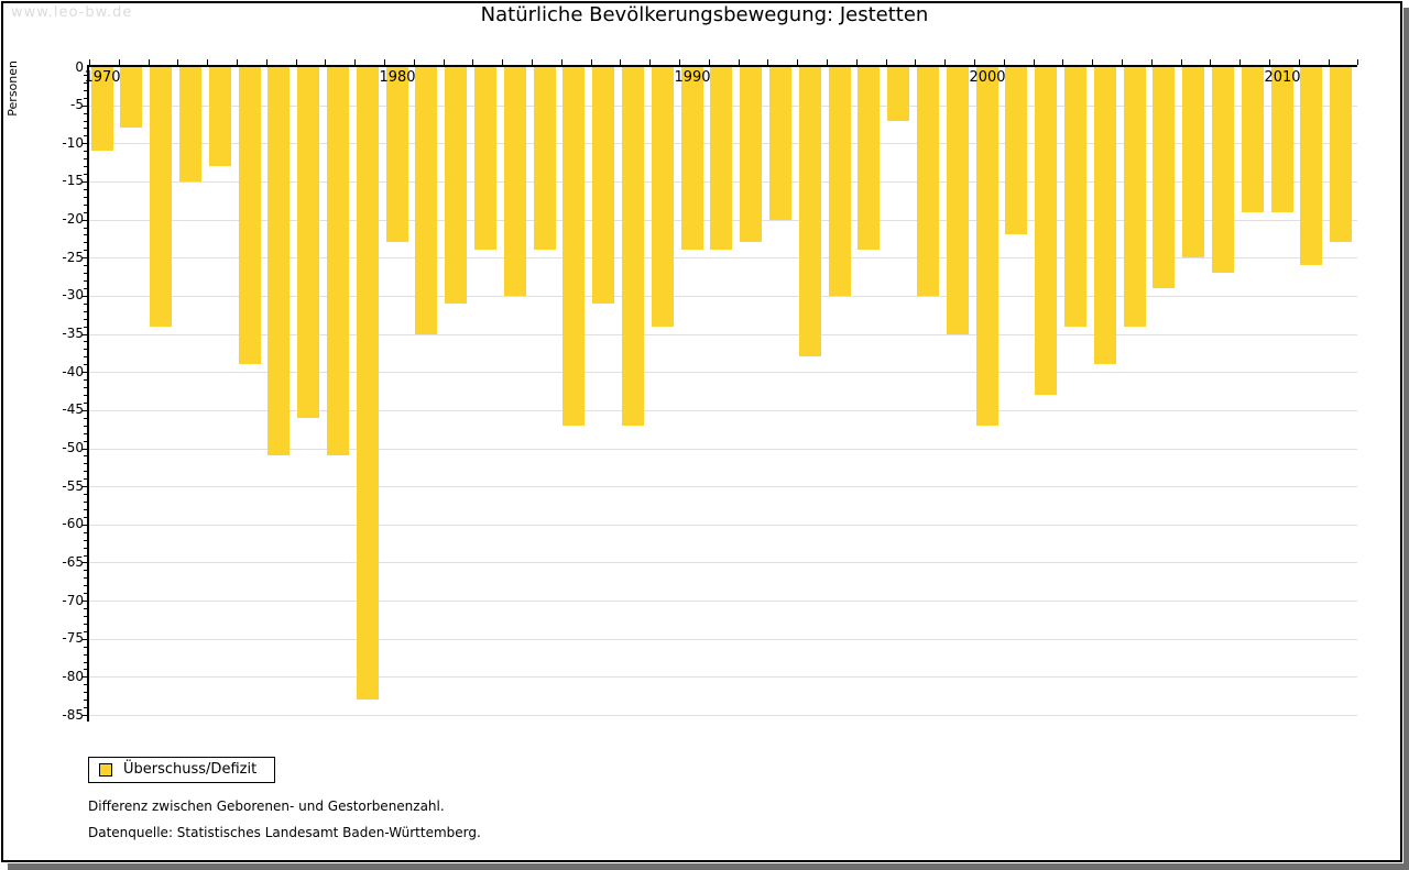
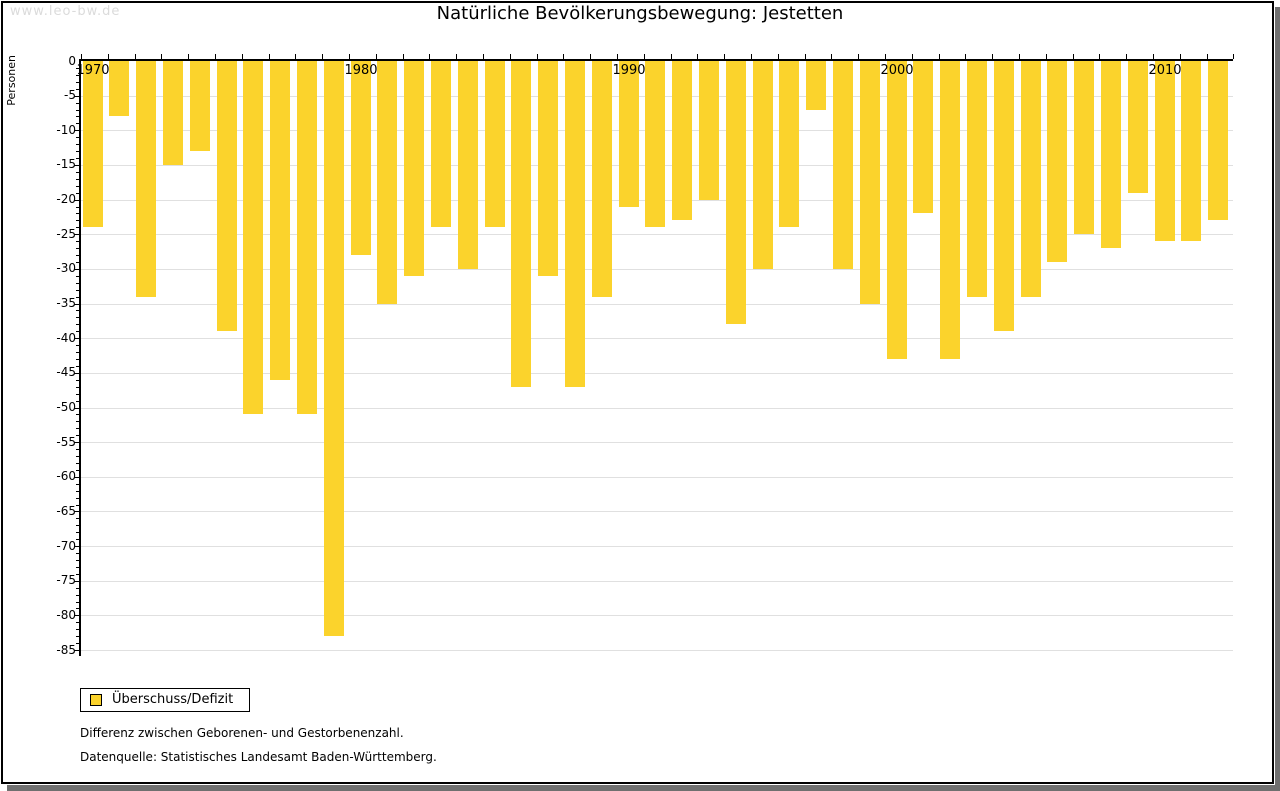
1970: -11 -> -24
1980: -23 -> -28
1990: -24 -> -21
2000: -47 -> -43
2010: -19 -> -26
